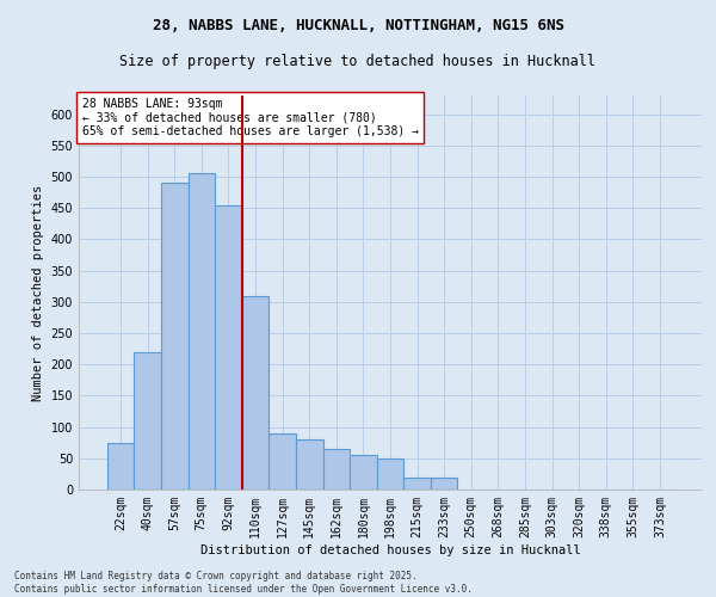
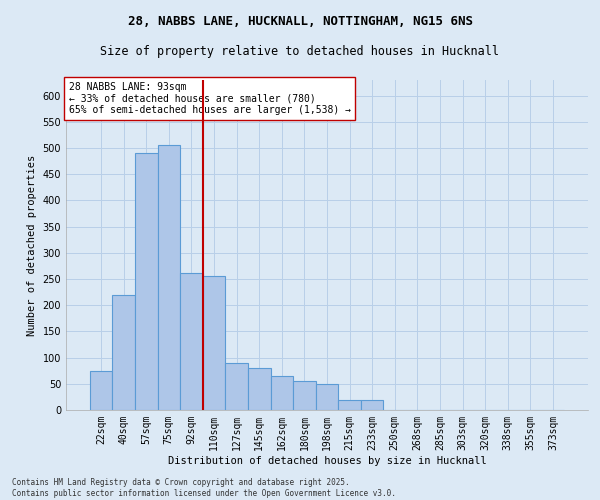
92sqm: 455 -> 262
110sqm: 310 -> 256
